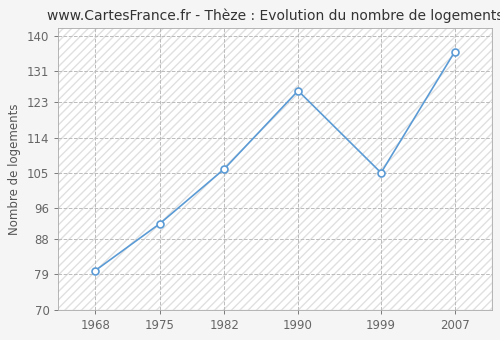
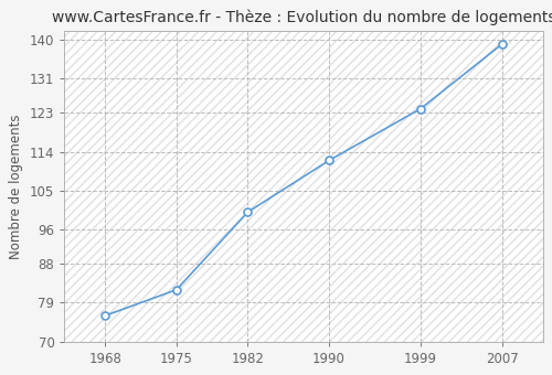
1968: 80 -> 76
1975: 92 -> 82
1982: 106 -> 100
1990: 126 -> 112
1999: 105 -> 124
2007: 136 -> 139
